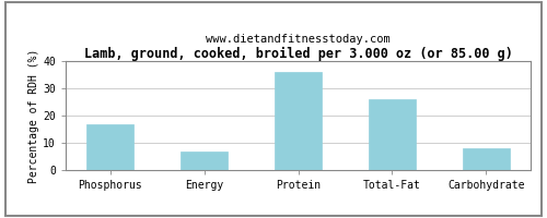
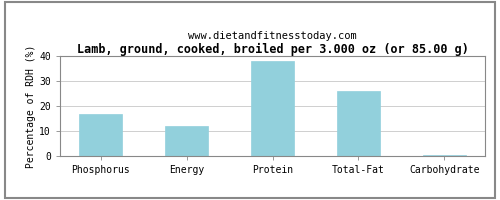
Energy: 7.0 -> 12.0
Protein: 36.0 -> 38.0
Carbohydrate: 8.0 -> 0.5
